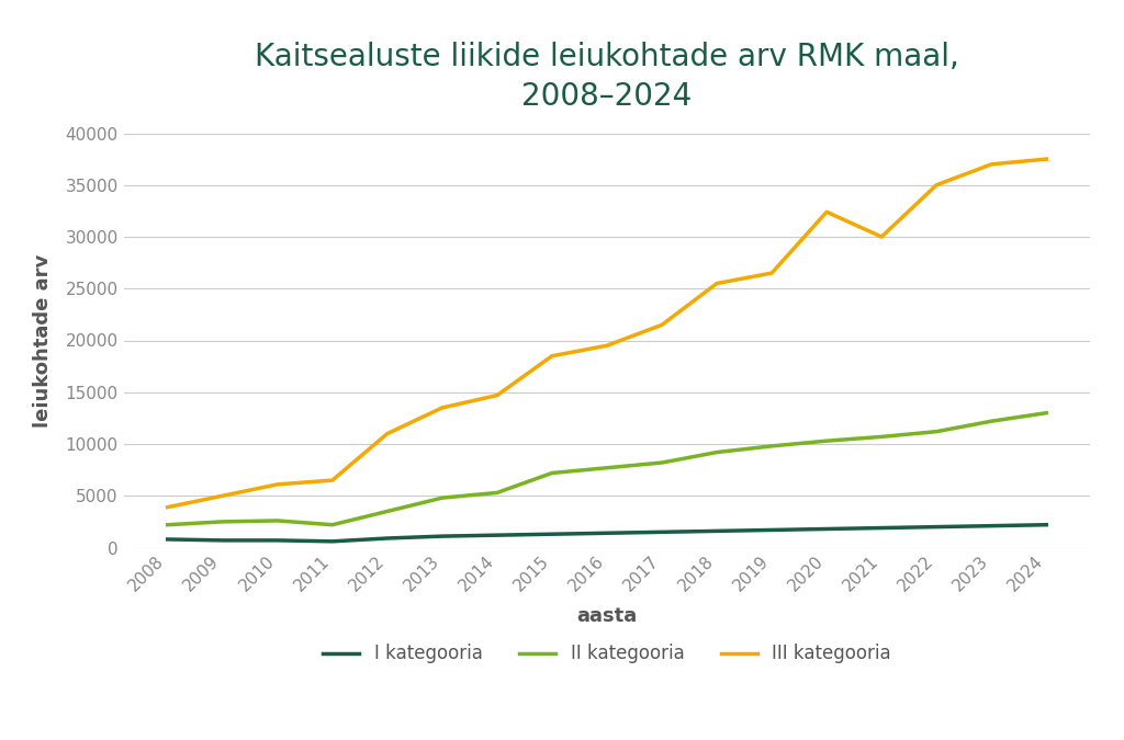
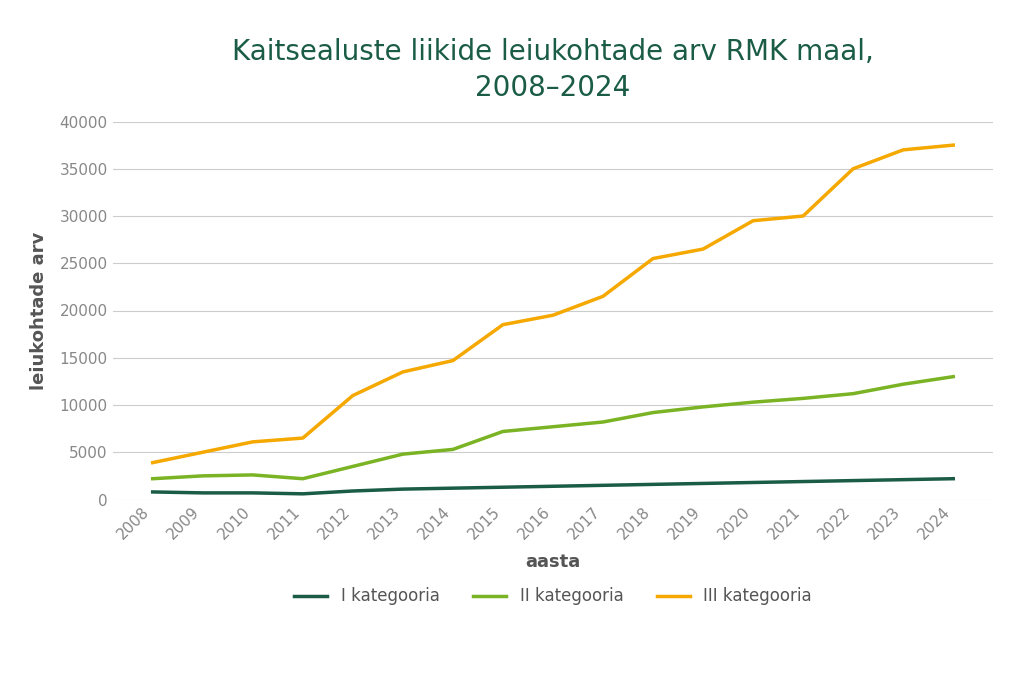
III kategooria/2020: 32400 -> 29500
